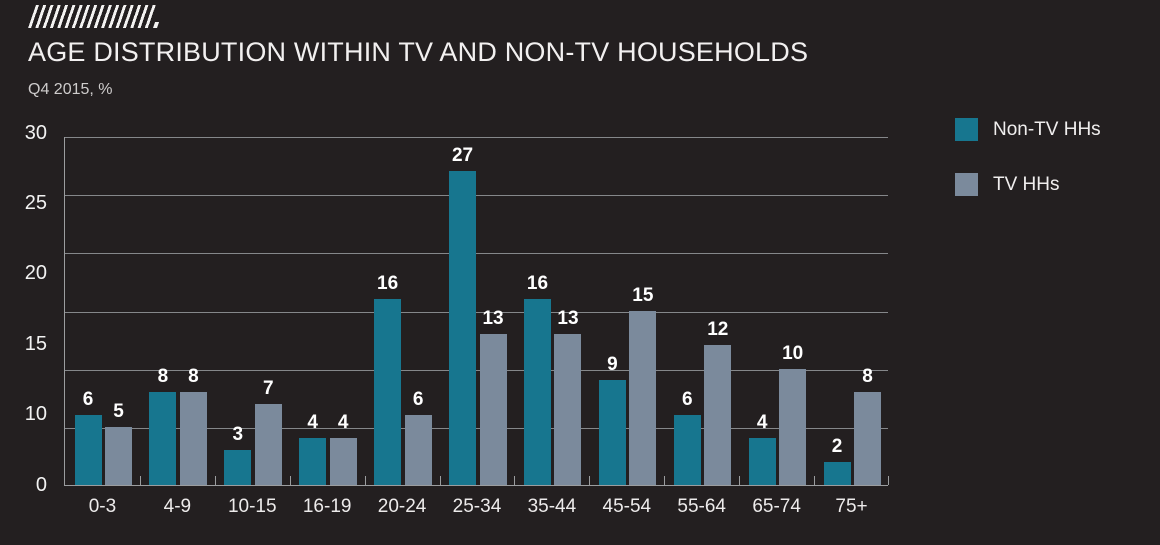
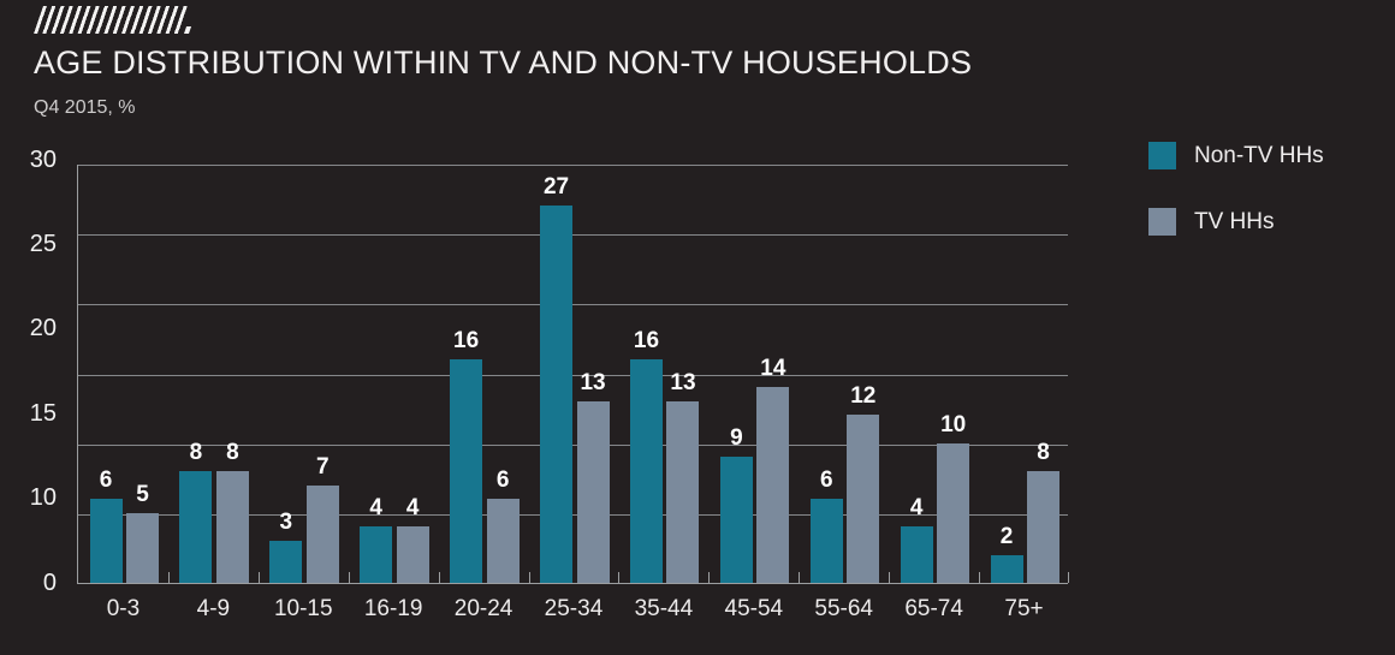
TV HHs/45-54: 15 -> 14
